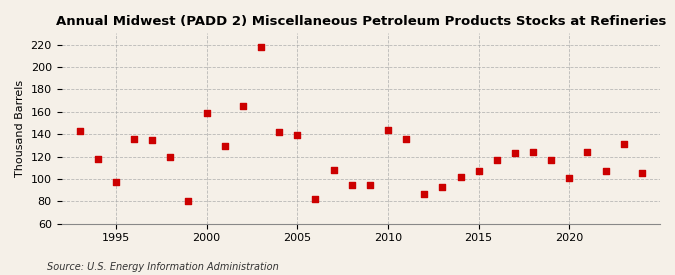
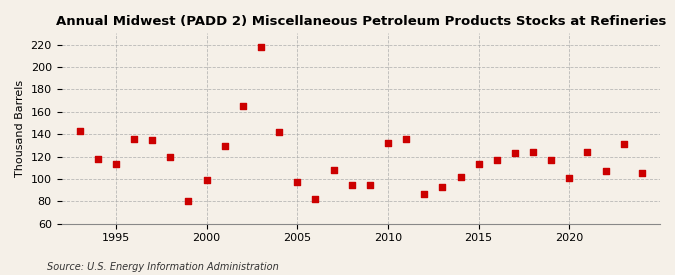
1995: 97 -> 113
2000: 159 -> 99
2005: 139 -> 97
2010: 144 -> 132
2015: 107 -> 113
